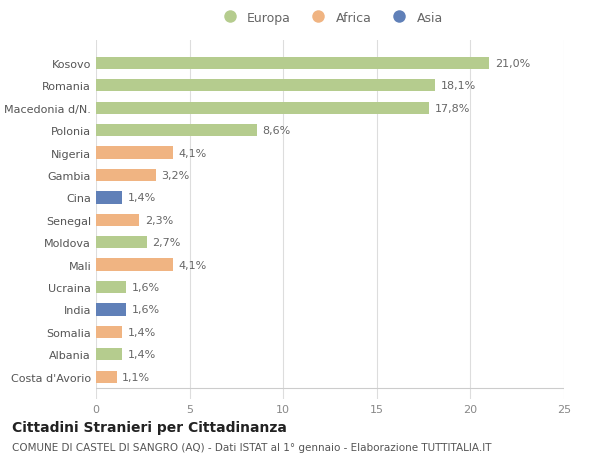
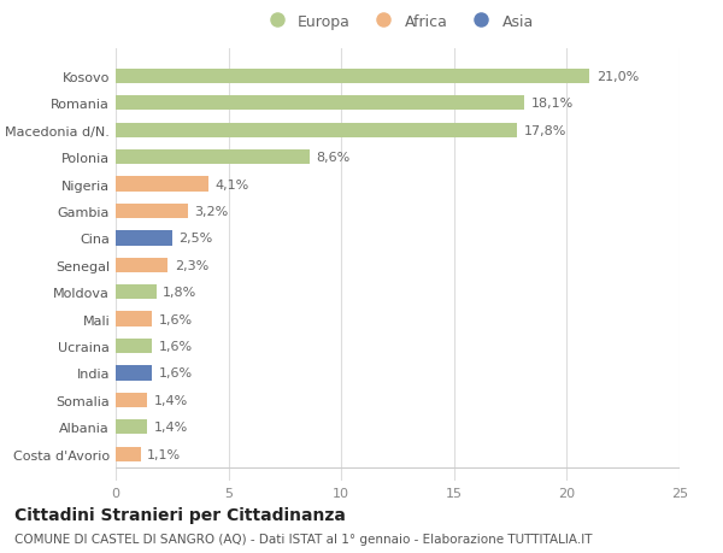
Cina: 1,4% -> 2,5%
Moldova: 2,7% -> 1,8%
Mali: 4,1% -> 1,6%
